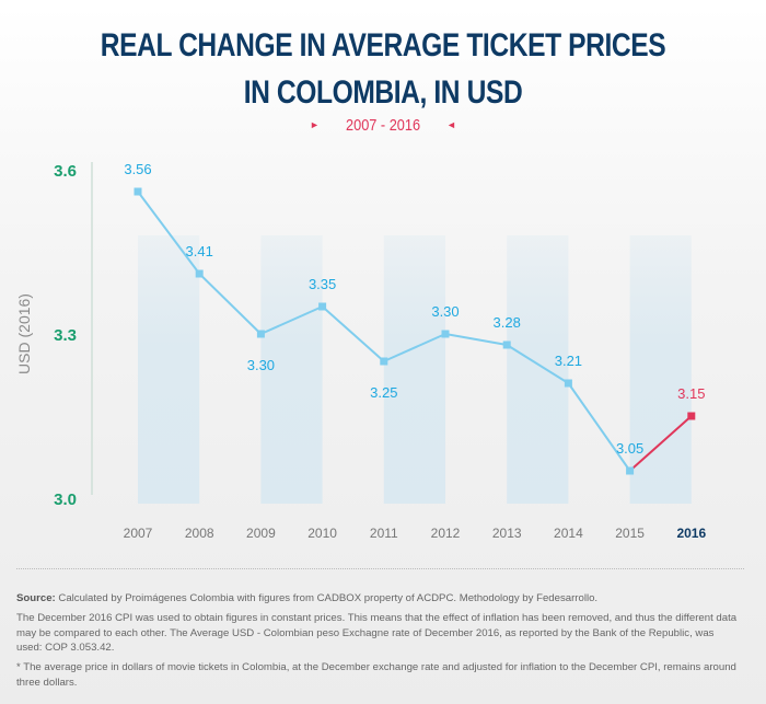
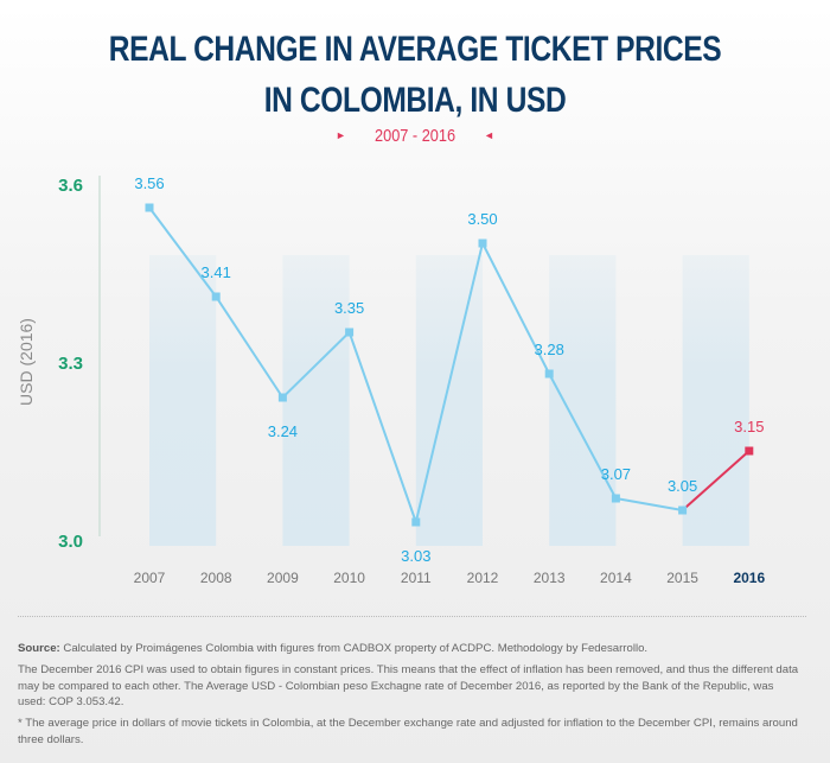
2009: 3.30 -> 3.24
2011: 3.25 -> 3.03
2012: 3.30 -> 3.50
2014: 3.21 -> 3.07
